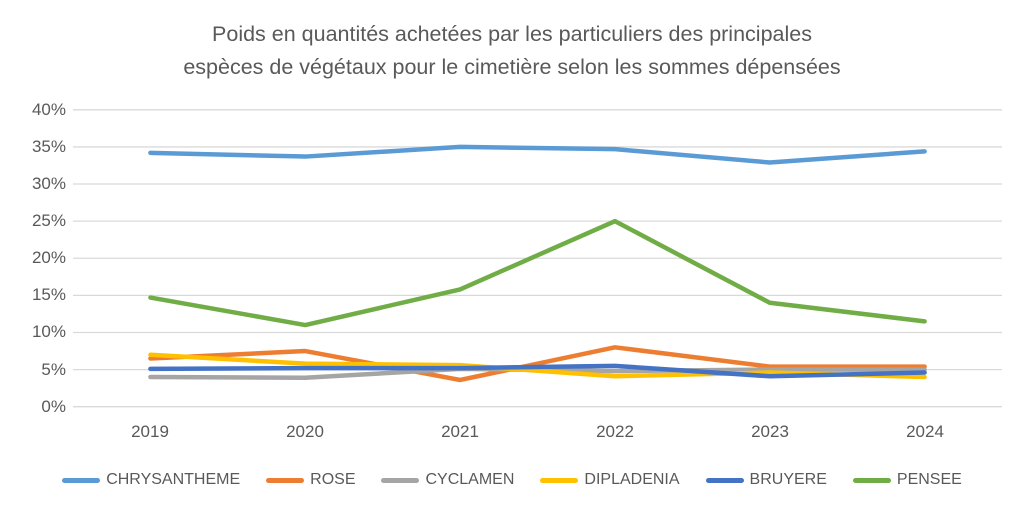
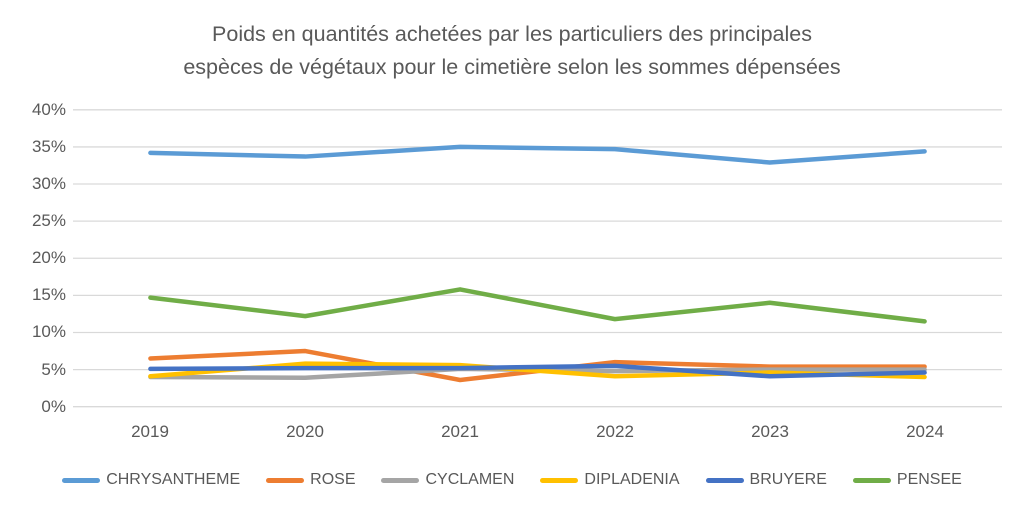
DIPLADENIA/2019: 7% -> 4%
PENSEE/2020: 11% -> 12%
ROSE/2022: 8% -> 6%
PENSEE/2022: 25% -> 12%
